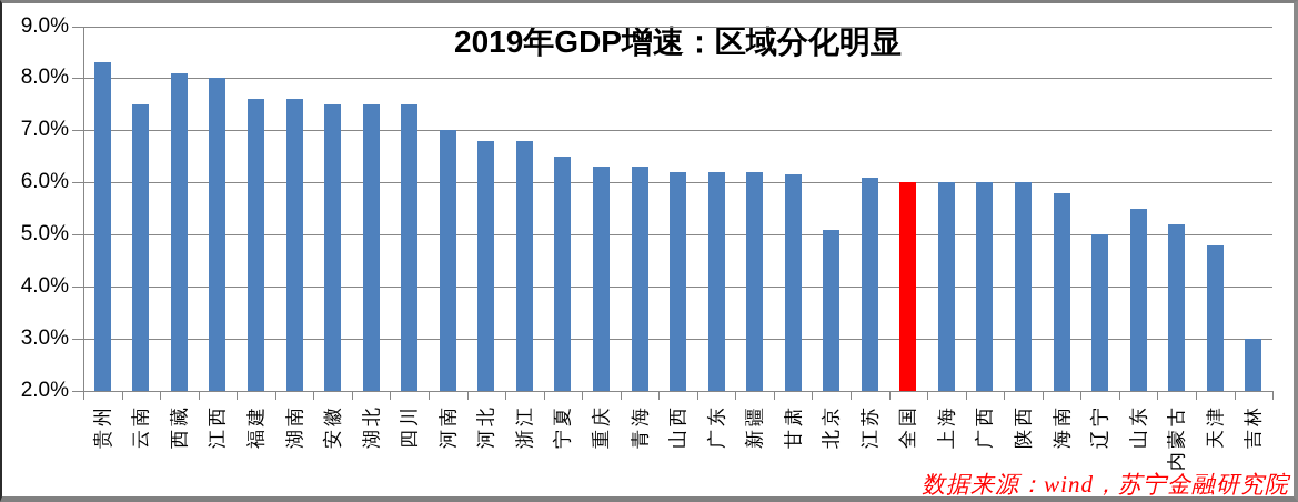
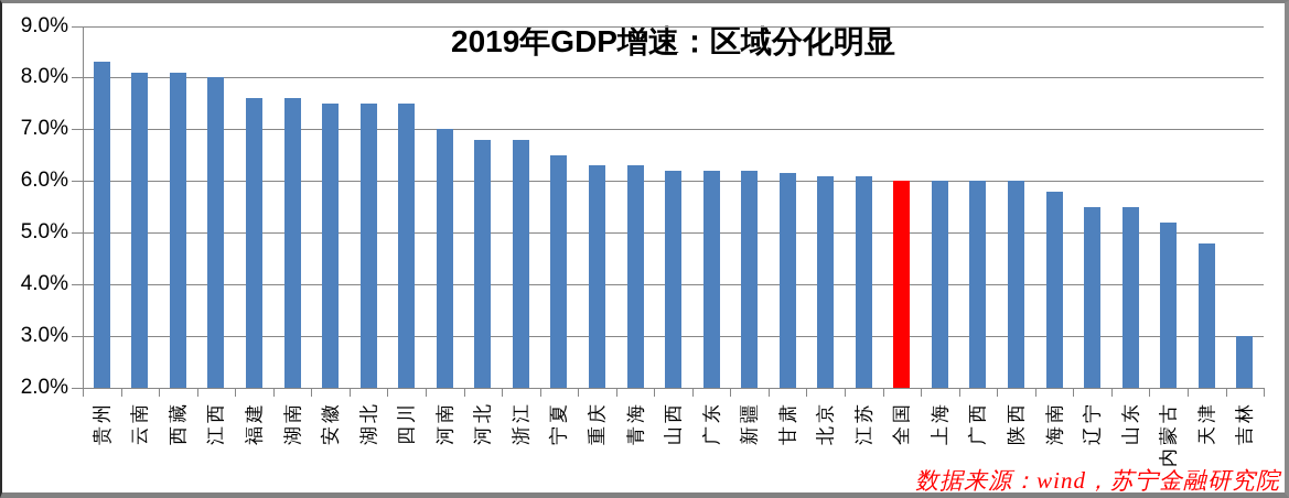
云南: 7.5% -> 8.1%
北京: 5.1% -> 6.1%
辽宁: 5.0% -> 5.5%
